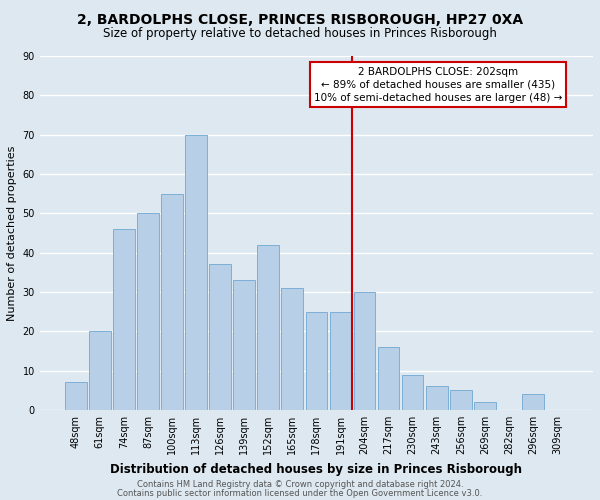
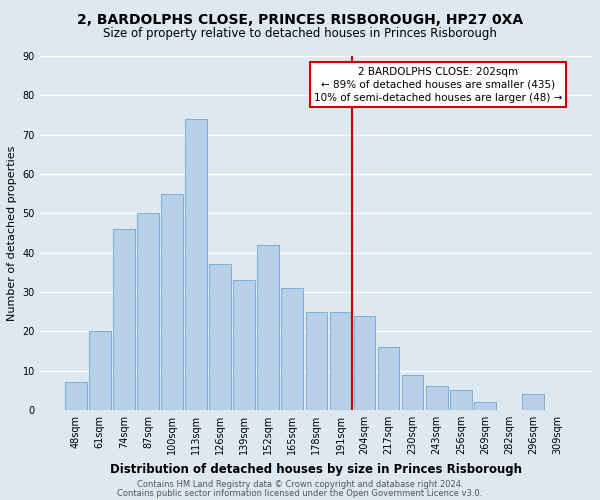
113sqm: 70 -> 74
204sqm: 30 -> 24
